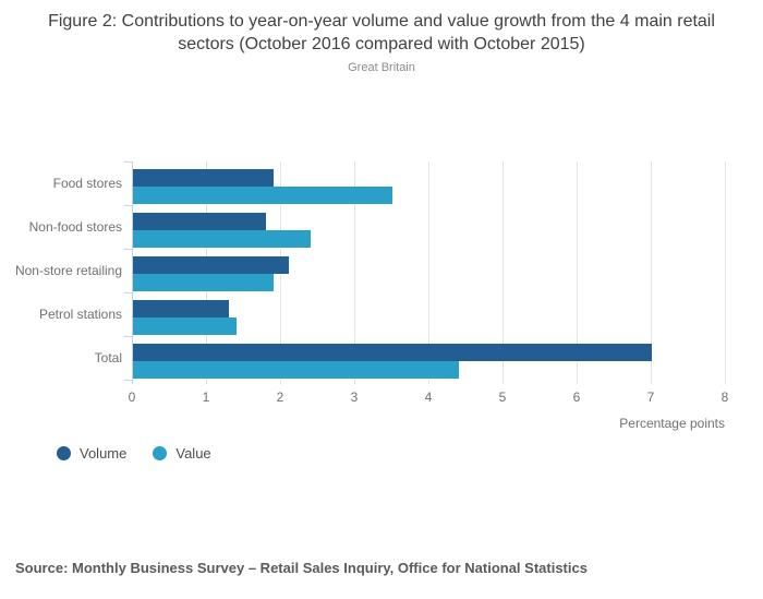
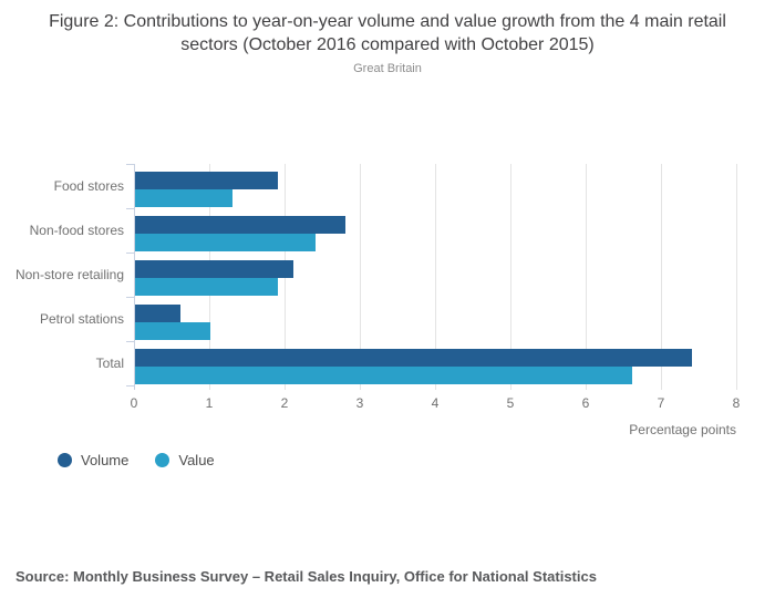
Value/Food stores: 3.5 -> 1.3
Volume/Non-food stores: 1.8 -> 2.8
Volume/Petrol stations: 1.3 -> 0.6
Value/Petrol stations: 1.4 -> 1.0
Volume/Total: 7.0 -> 7.4
Value/Total: 4.4 -> 6.6
